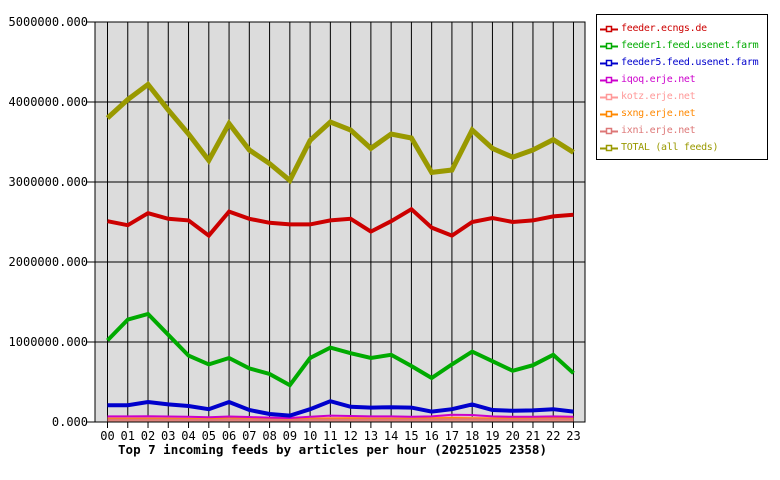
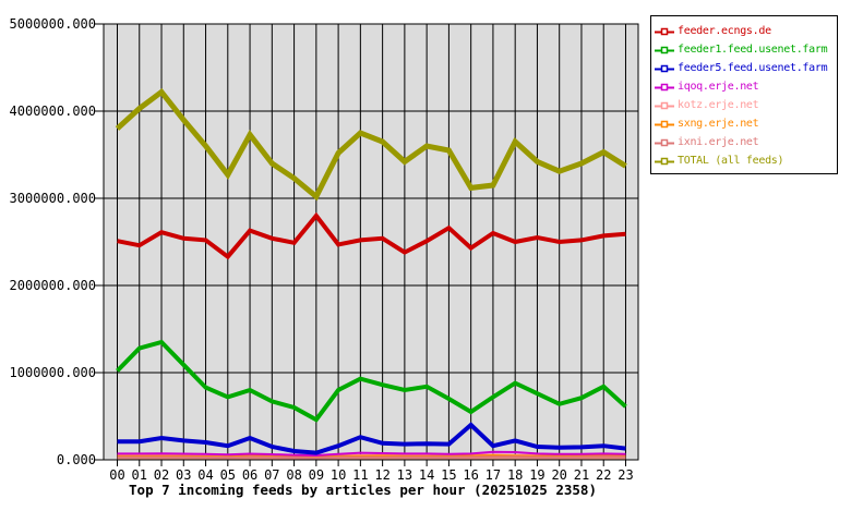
feeder.ecngs.de/09: 2500000 -> 2800000
feeder5.feed.usenet.farm/16: 100000 -> 400000
feeder.ecngs.de/17: 2300000 -> 2600000
